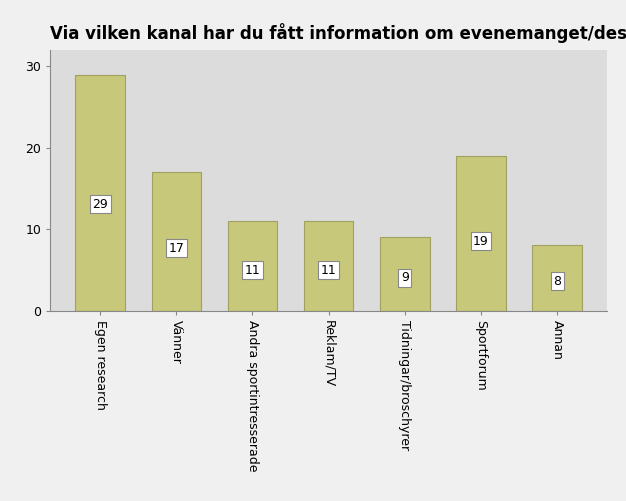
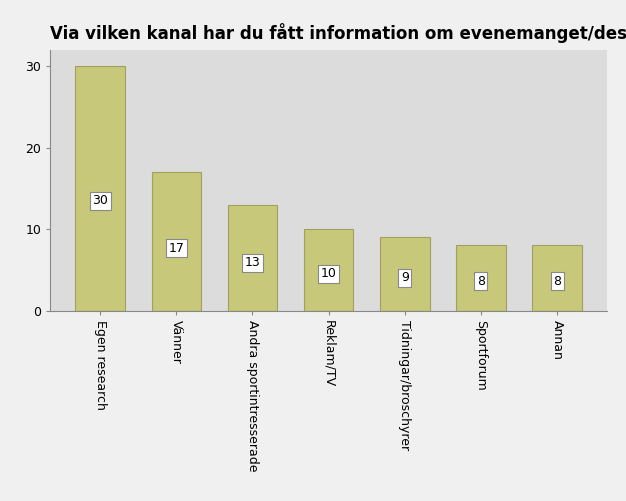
Egen research: 29 -> 30
Andra sportintresserade: 11 -> 13
Reklam/TV: 11 -> 10
Sportforum: 19 -> 8
